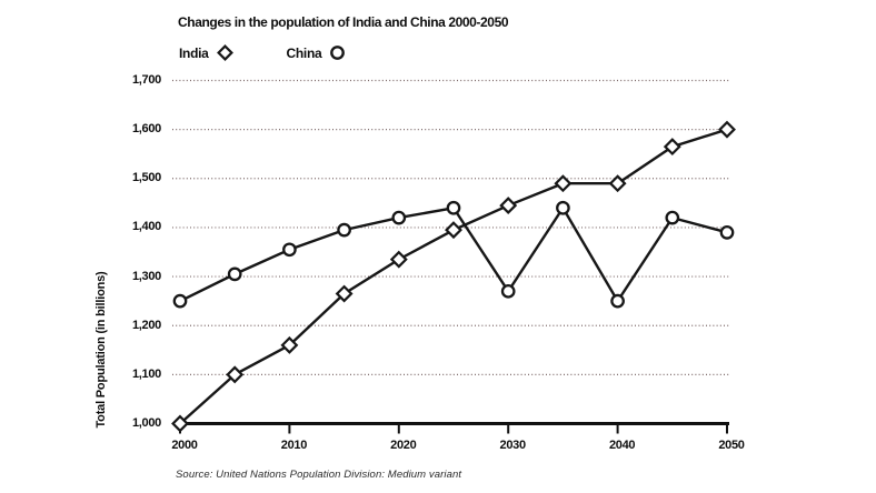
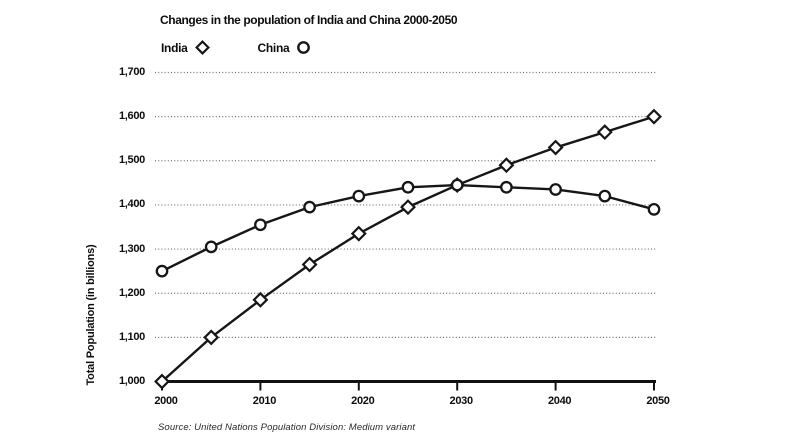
India/2010: 1160 -> 1180
China/2030: 1270 -> 1440
India/2040: 1490 -> 1530
China/2040: 1250 -> 1440
